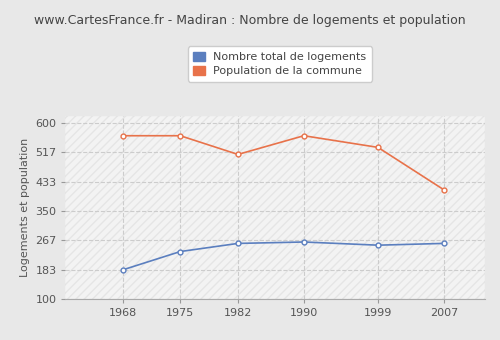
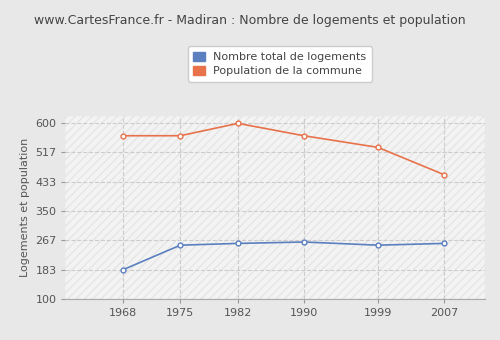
Nombre total de logements/1975: 235 -> 253
Population de la commune/1982: 510 -> 598
Population de la commune/2007: 410 -> 453
